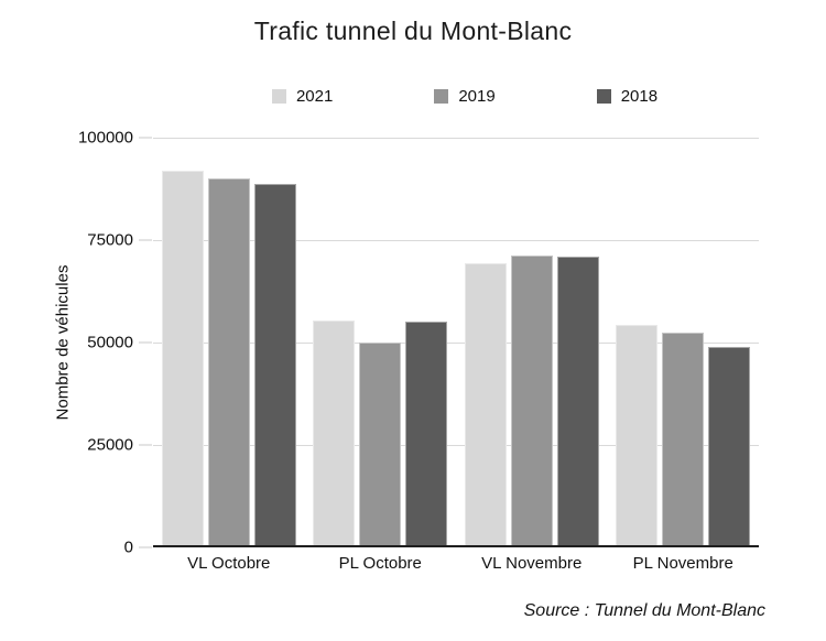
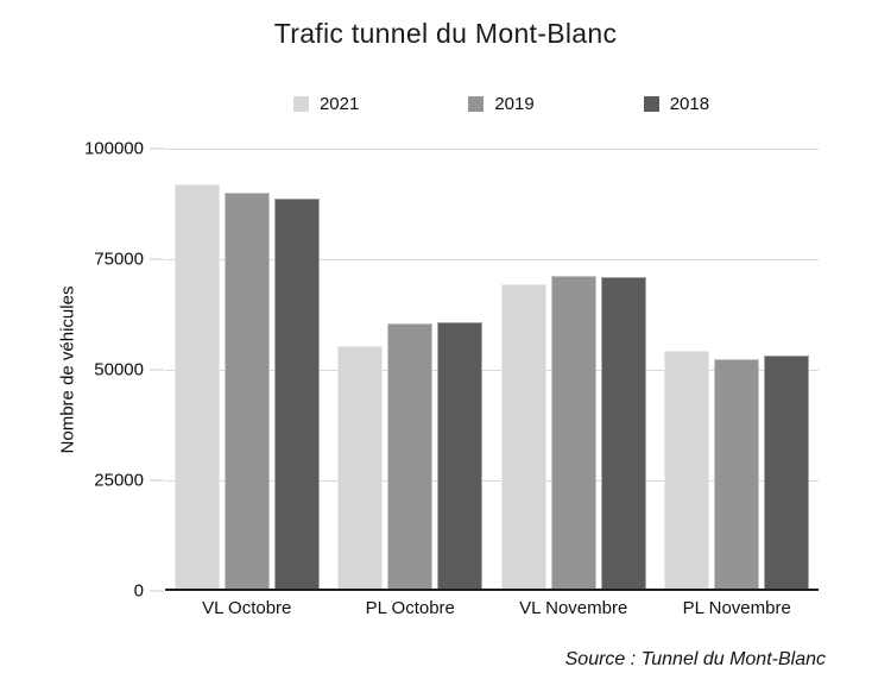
2019/PL Octobre: 50000 -> 60000
2018/PL Octobre: 55000 -> 61000
2018/PL Novembre: 49000 -> 53000
